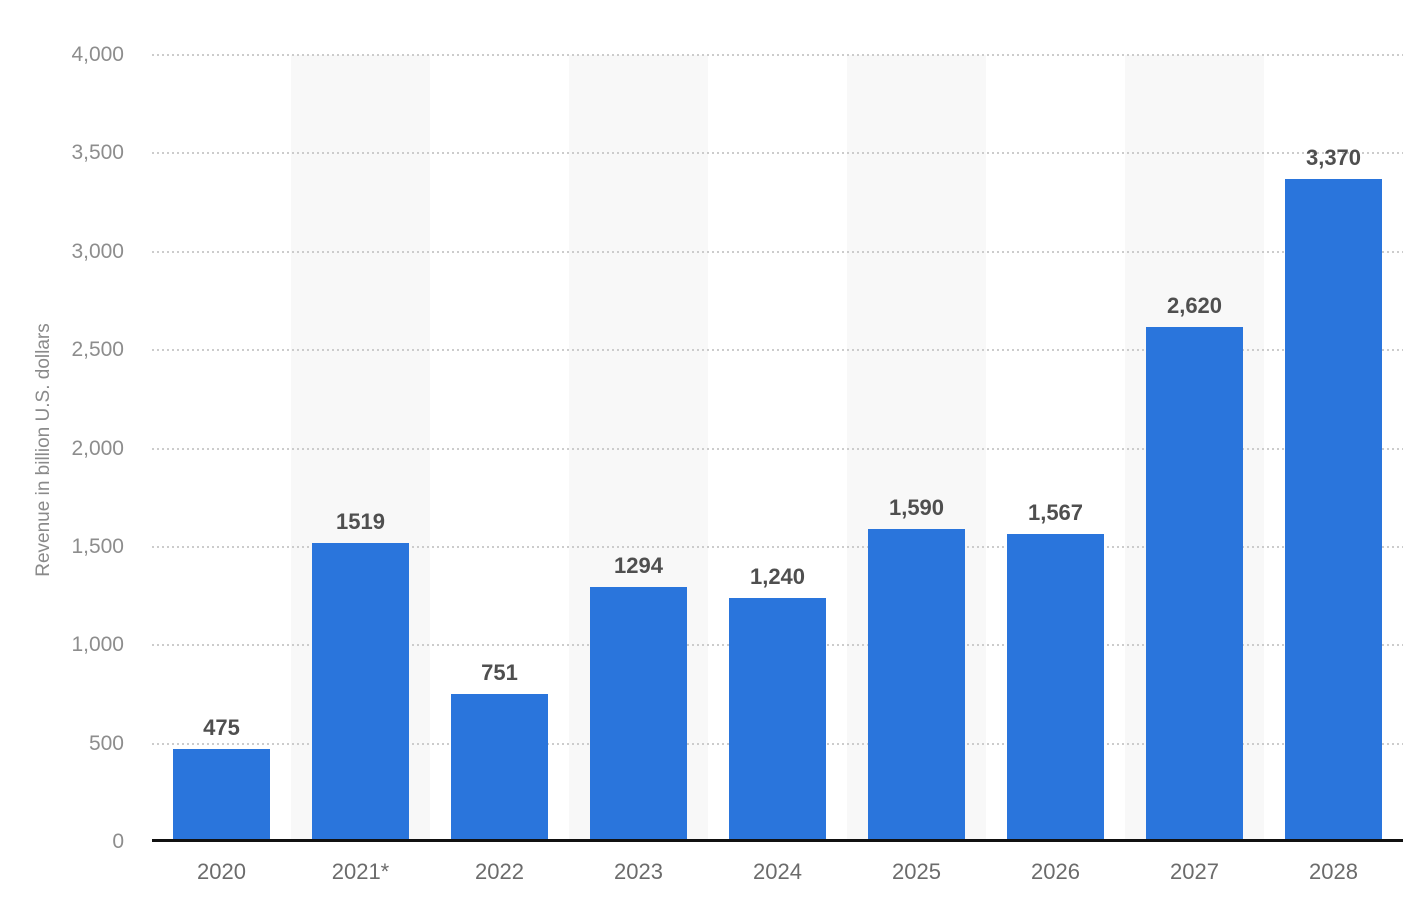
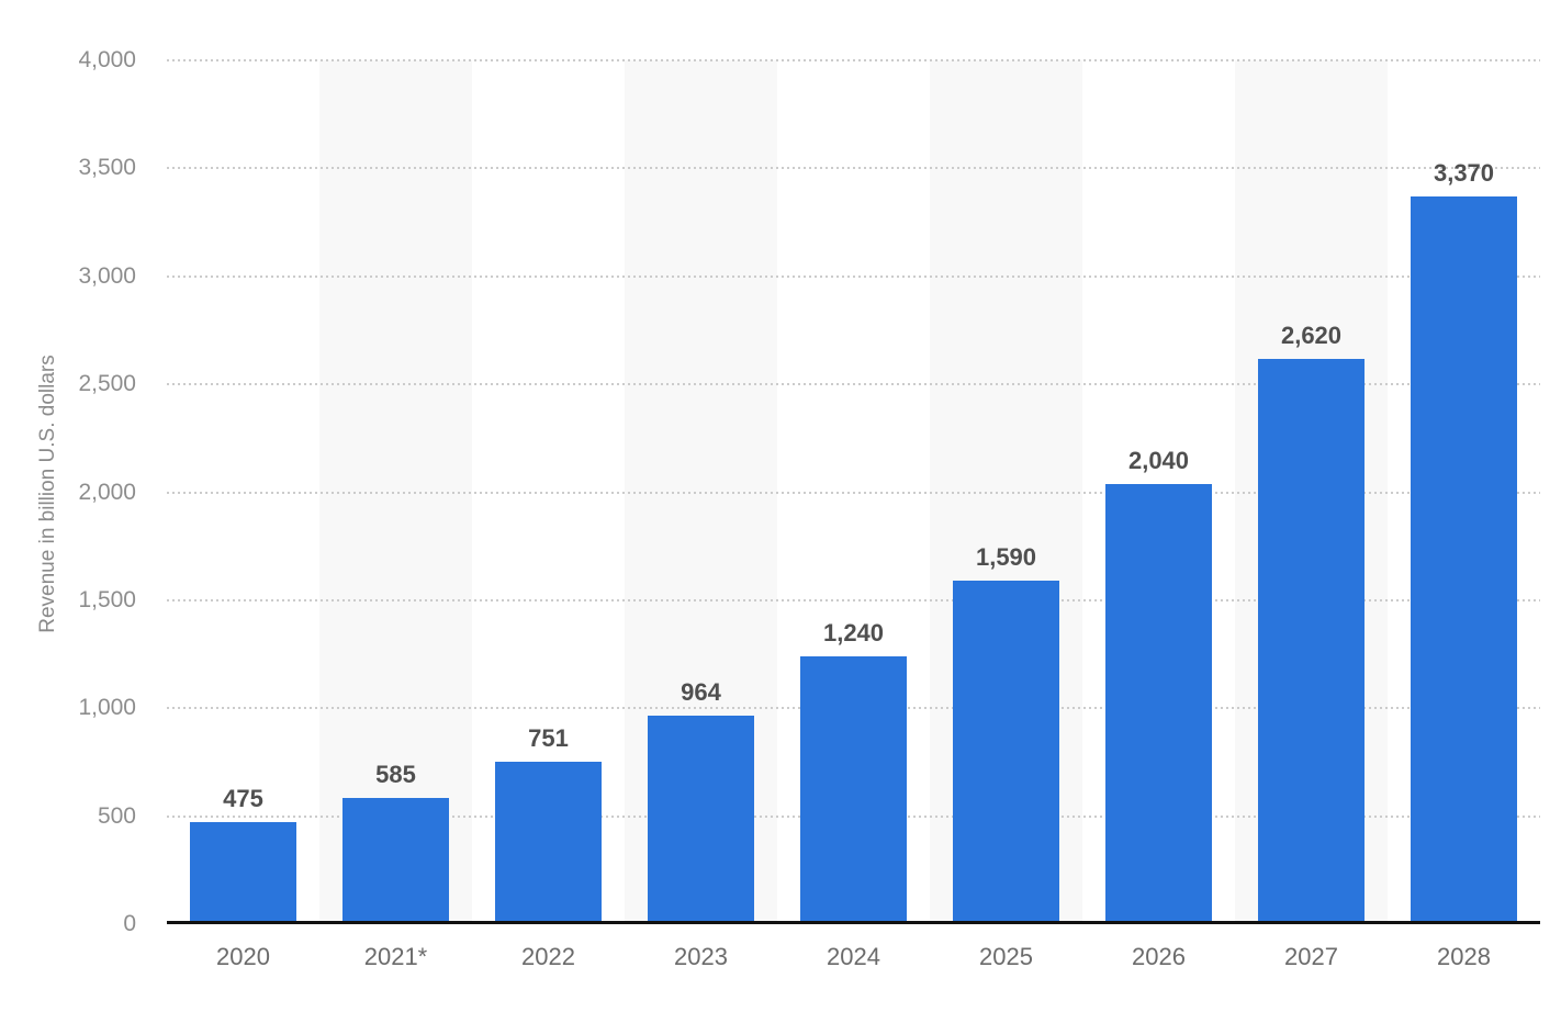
2021*: 1519 -> 585
2023: 1294 -> 964
2026: 1,567 -> 2,040
